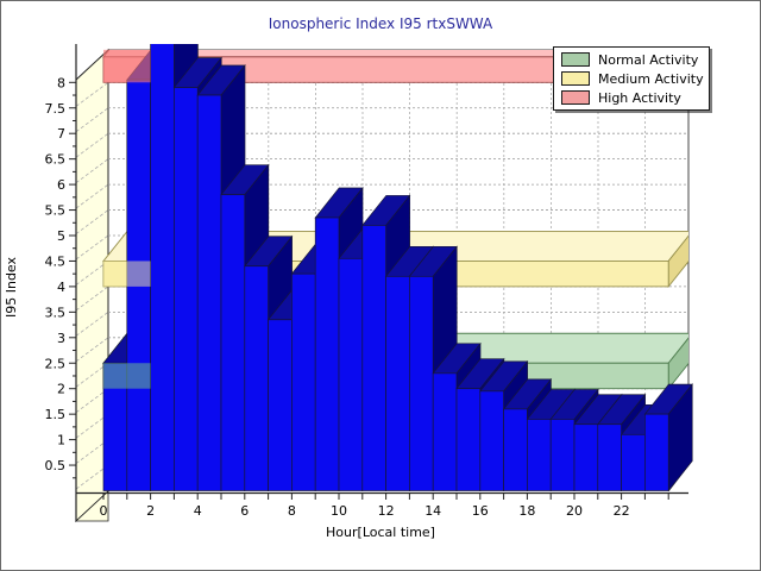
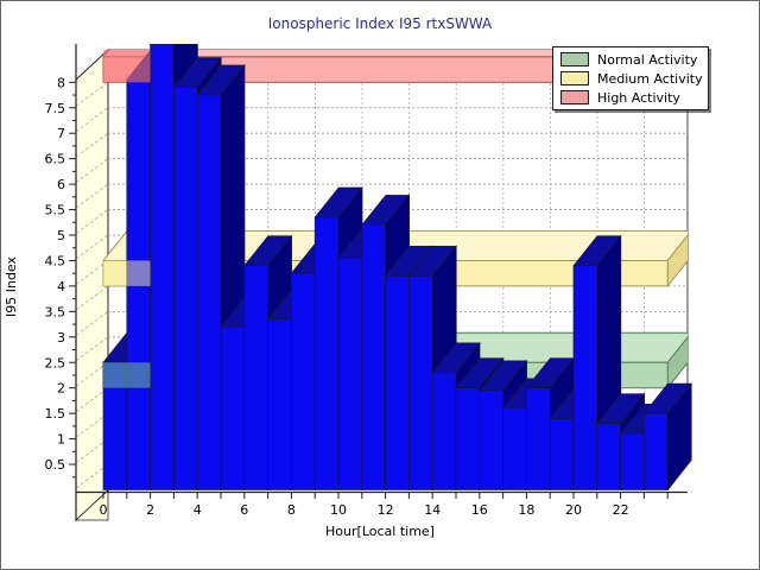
5: 5.8 -> 3.2
18: 1.4 -> 2.0
20: 1.3 -> 4.4
